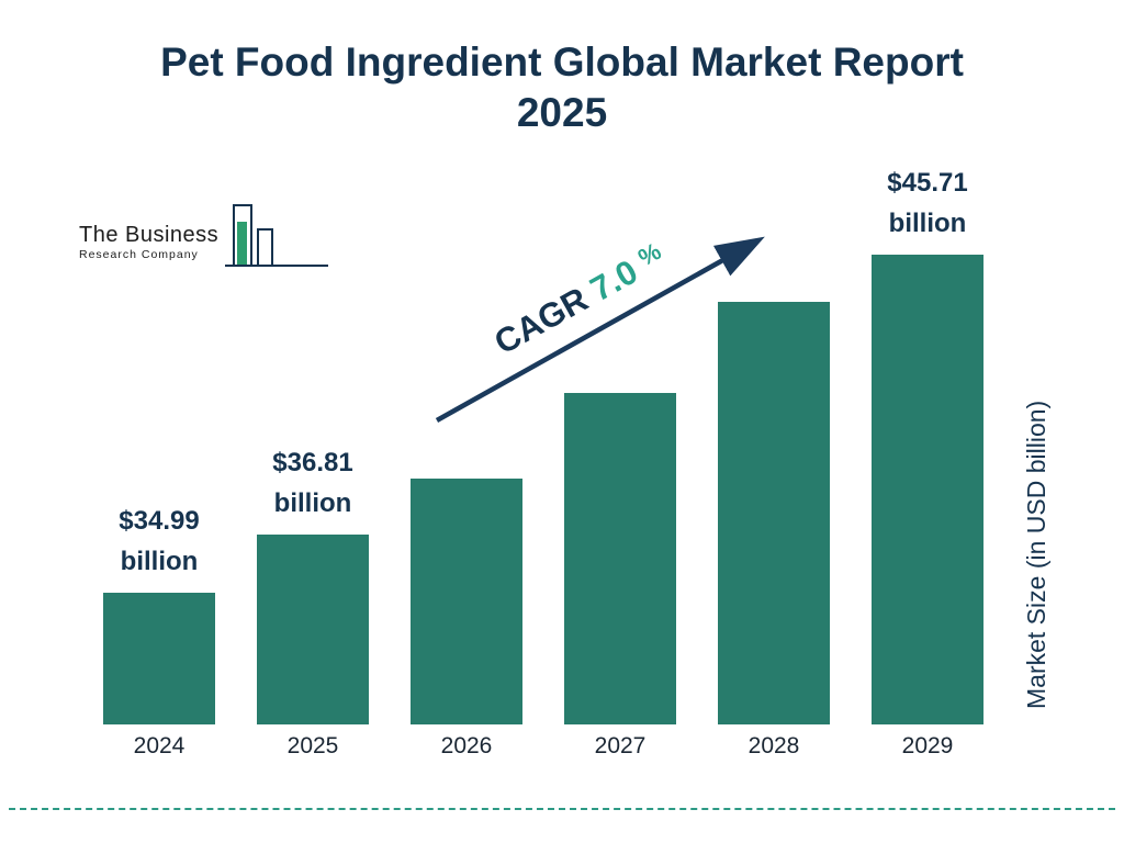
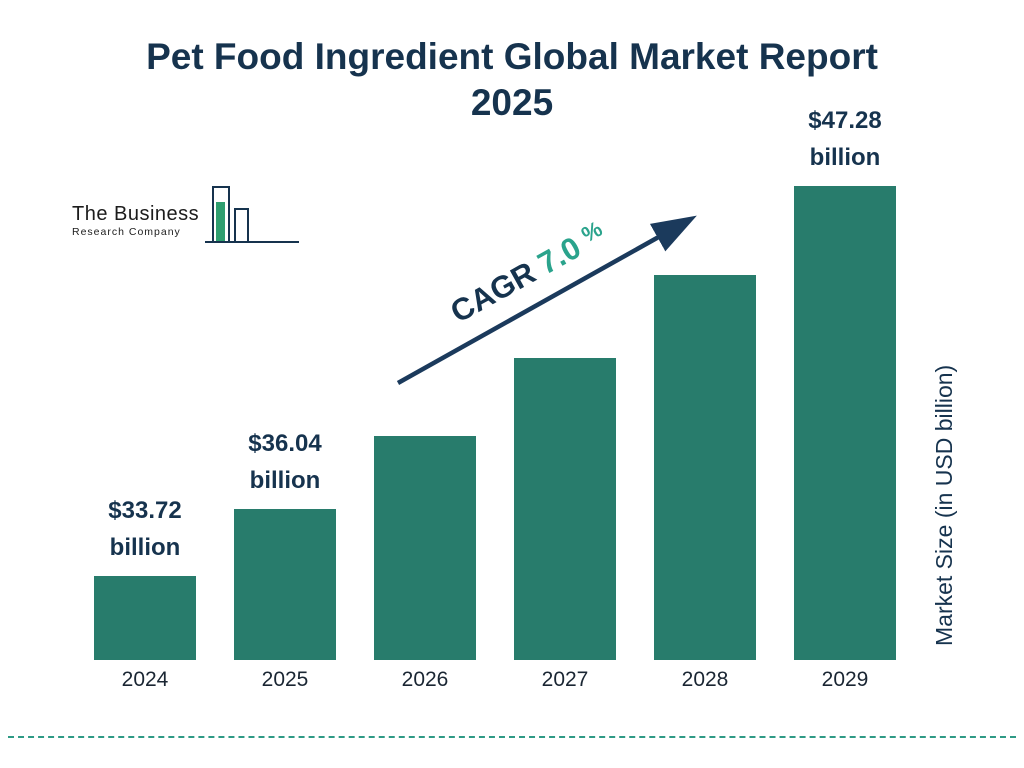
2024: $34.99 -> $33.72
2025: $36.81 -> $36.04
2029: $45.71 -> $47.28
